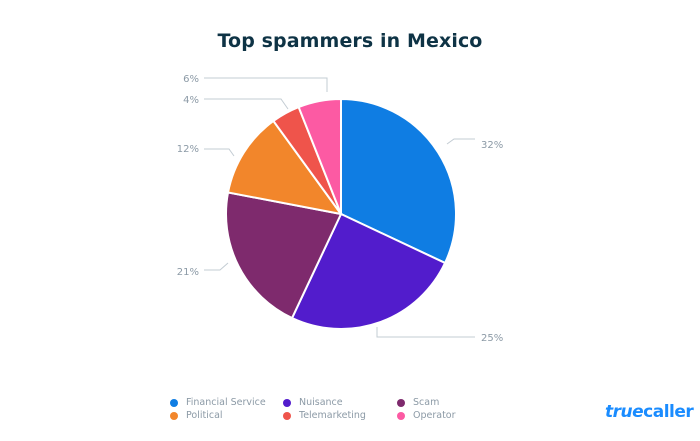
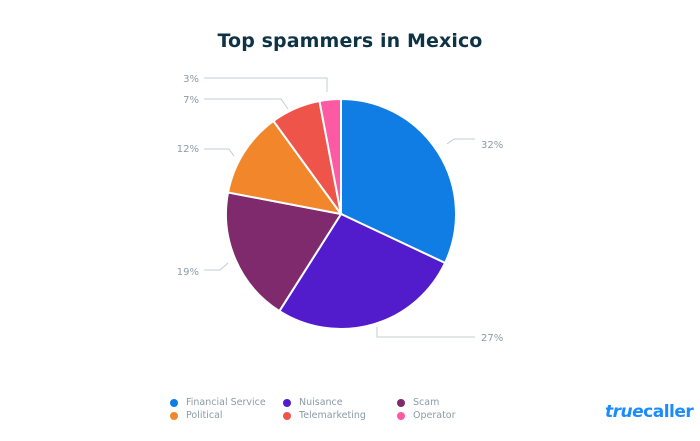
Nuisance: 25% -> 27%
Scam: 21% -> 19%
Telemarketing: 4% -> 7%
Operator: 6% -> 3%
